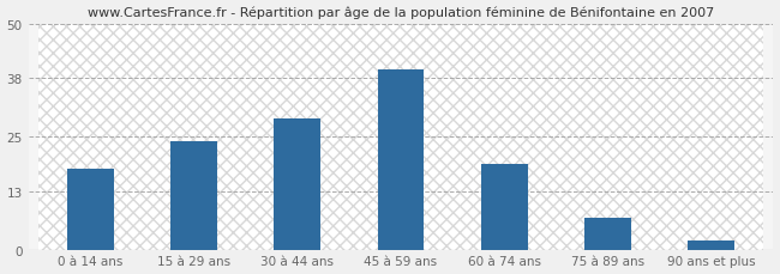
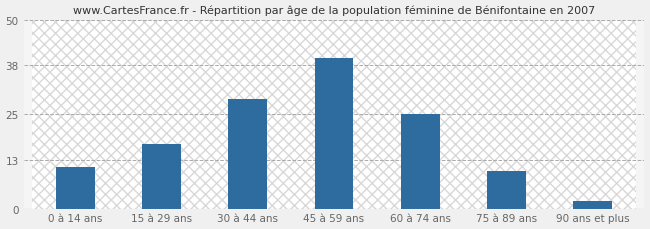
0 à 14 ans: 18 -> 11
15 à 29 ans: 24 -> 17
60 à 74 ans: 19 -> 25
75 à 89 ans: 7 -> 10
